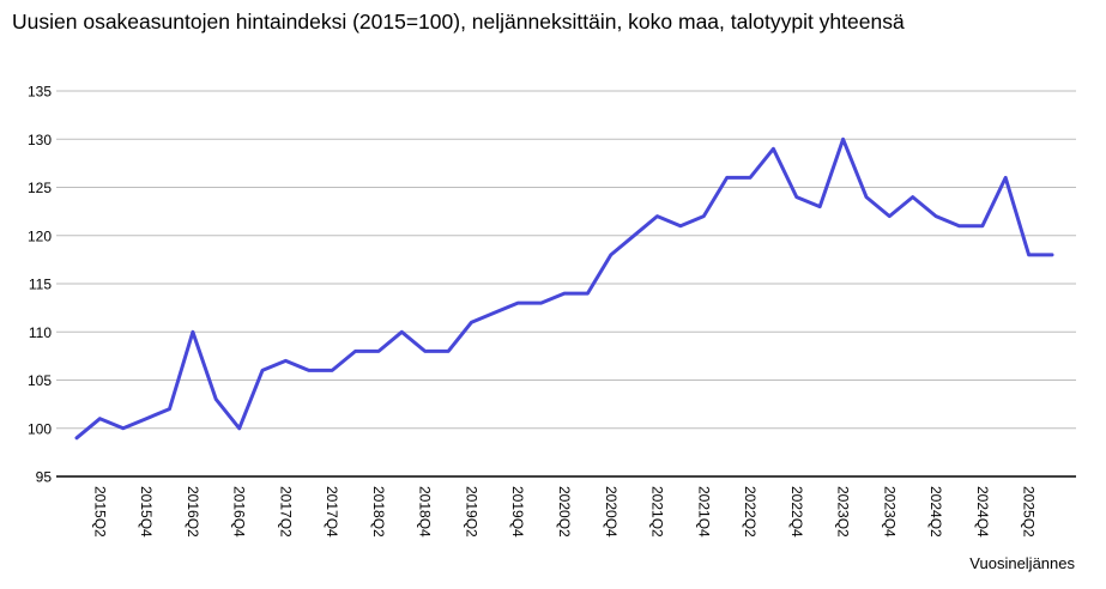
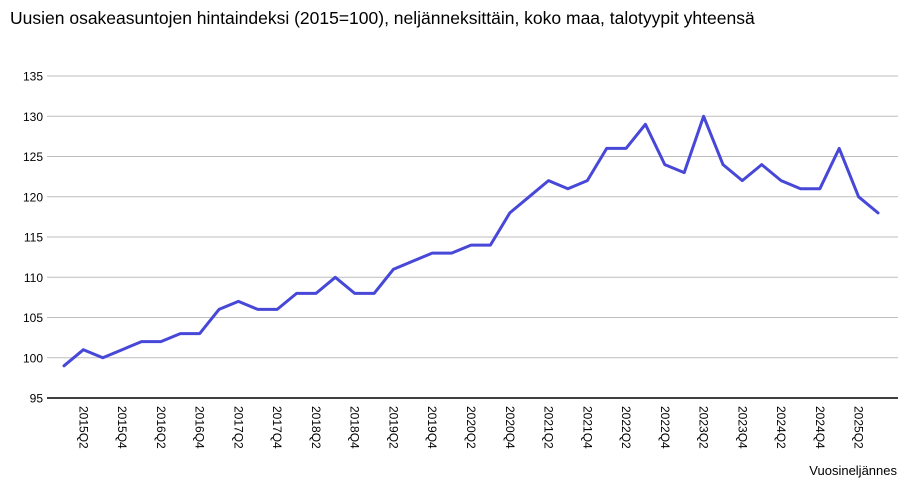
2016Q2: 110 -> 102
2016Q4: 100 -> 103
2025Q2: 118 -> 120
